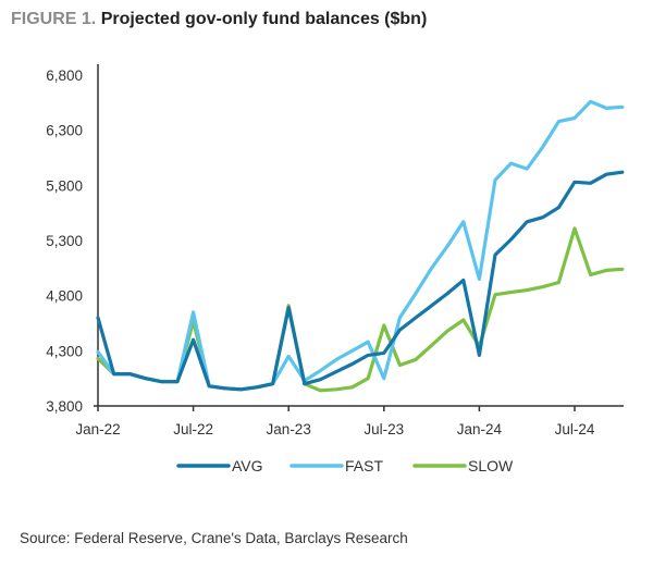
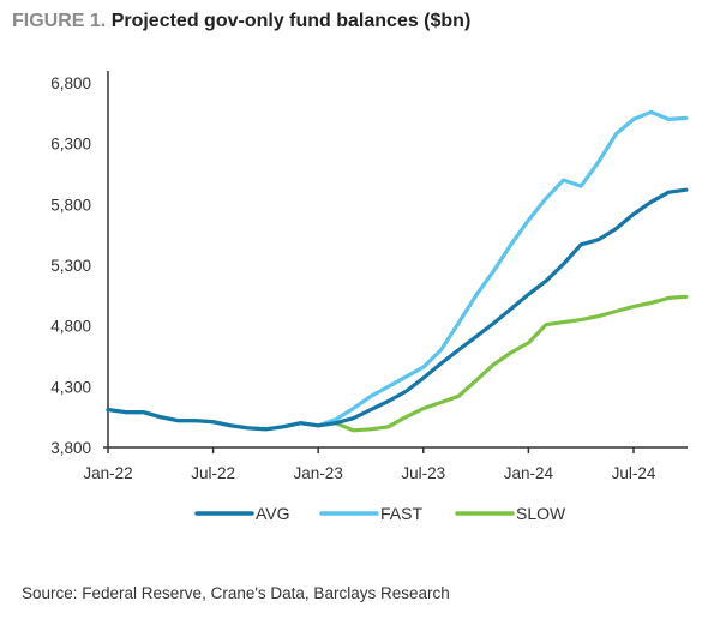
AVG/Jan-22: 4600 -> 4110
FAST/Jan-22: 4290 -> 4110
SLOW/Jan-22: 4230 -> 4110
AVG/Jul-22: 4400 -> 4010
FAST/Jul-22: 4650 -> 4010
SLOW/Jul-22: 4570 -> 4010
AVG/Jan-23: 4690 -> 3980
FAST/Jan-23: 4250 -> 3980
SLOW/Jan-23: 4710 -> 3980
AVG/Jul-23: 4280 -> 4370
FAST/Jul-23: 4050 -> 4460
SLOW/Jul-23: 4530 -> 4120
AVG/Jan-24: 4260 -> 5060
FAST/Jan-24: 4950 -> 5670
SLOW/Jan-24: 4340 -> 4660
AVG/Jul-24: 5830 -> 5720
FAST/Jul-24: 6410 -> 6500
SLOW/Jul-24: 5410 -> 4960
